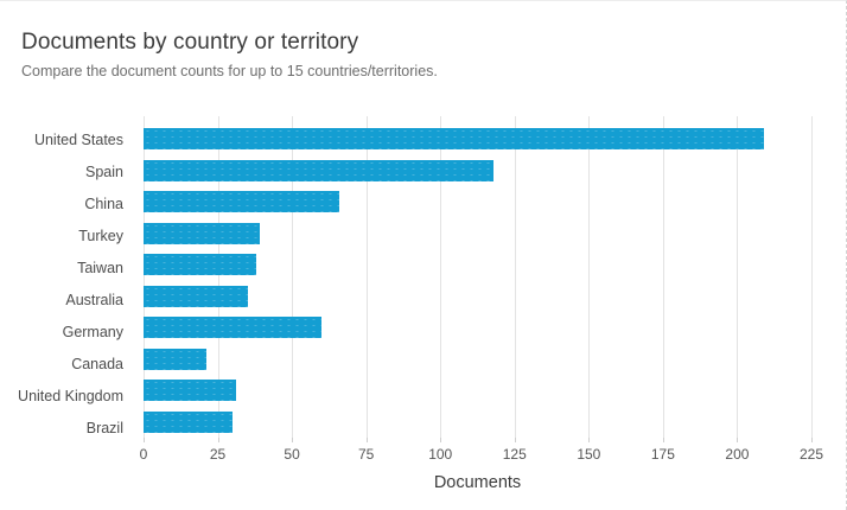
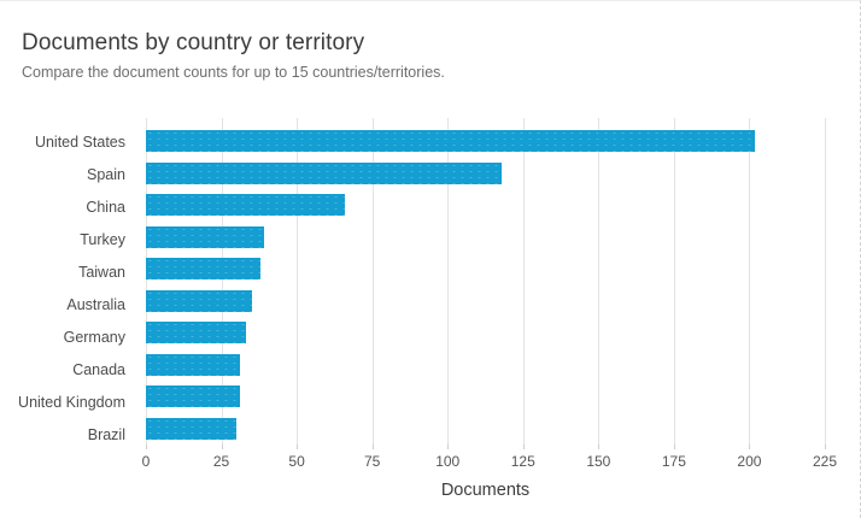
United States: 209 -> 202
Germany: 60 -> 33
Canada: 21 -> 31
